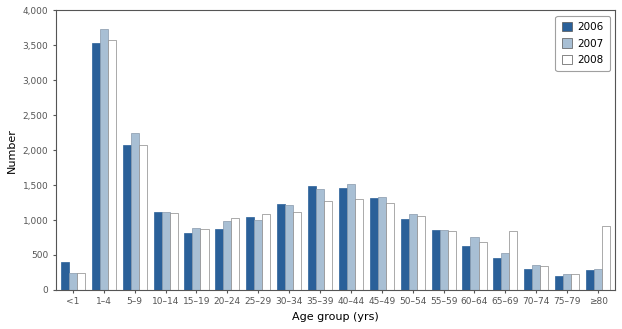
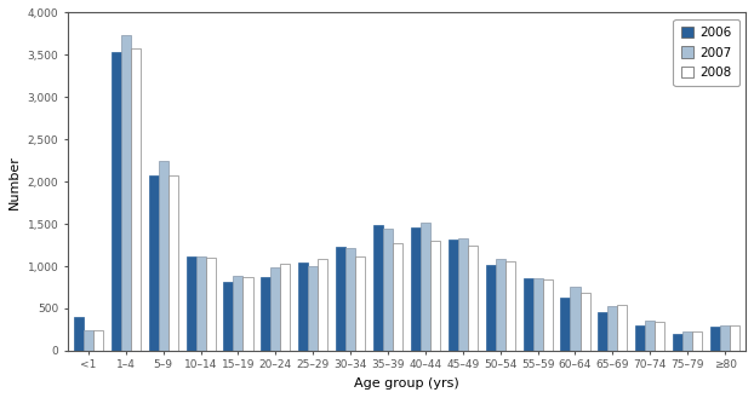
2008/65–69: 840 -> 540
2008/≥80: 920 -> 300
